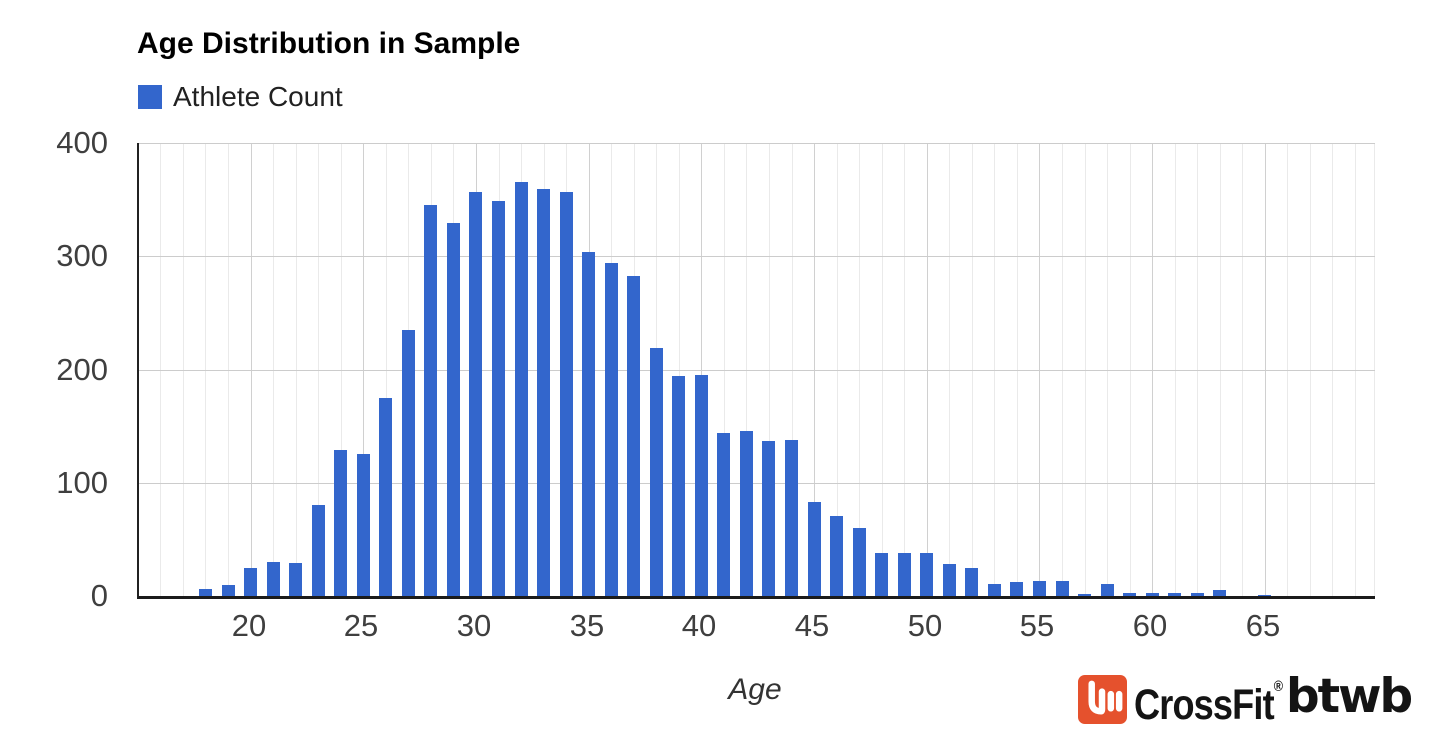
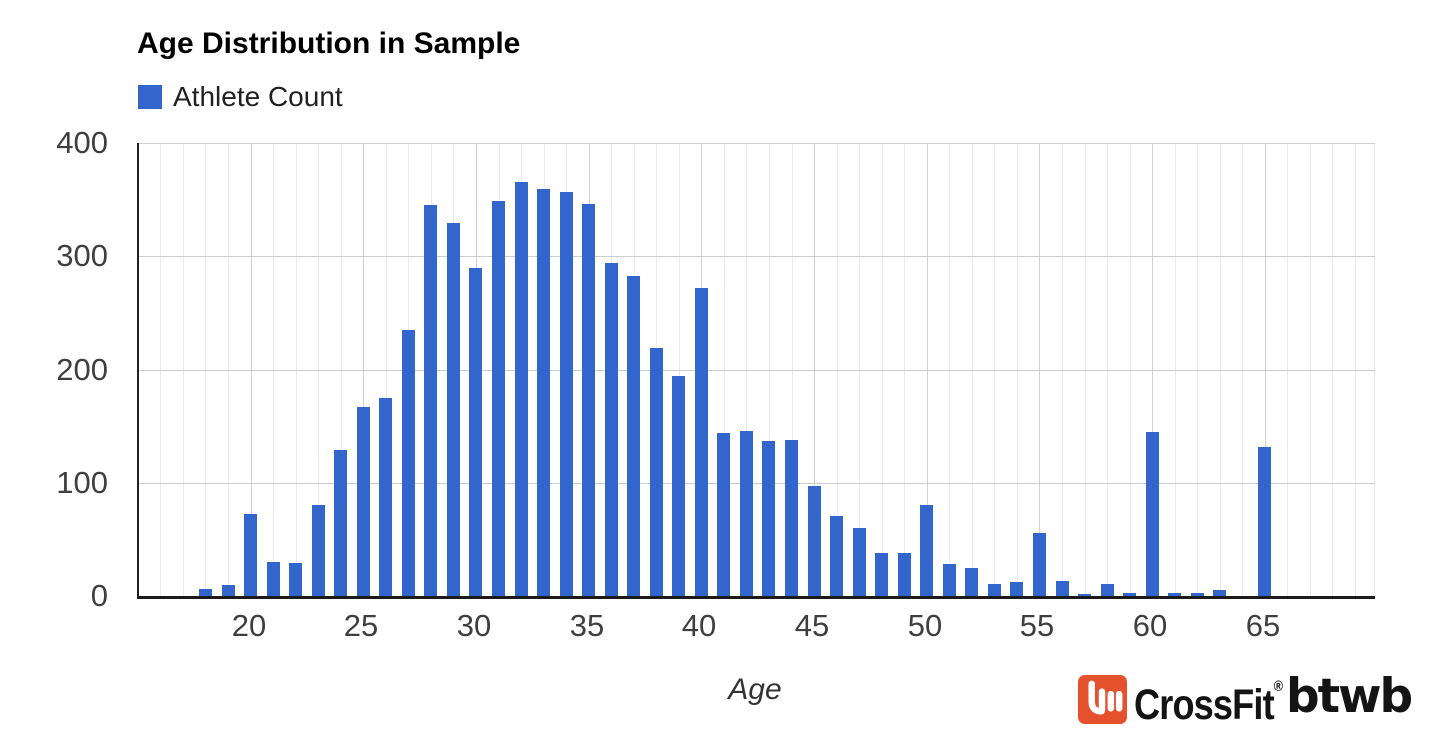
20: 25 -> 72
25: 125 -> 167
30: 357 -> 290
35: 304 -> 346
40: 195 -> 272
45: 83 -> 97
50: 38 -> 80
55: 13 -> 56
60: 3 -> 145
65: 1 -> 132
